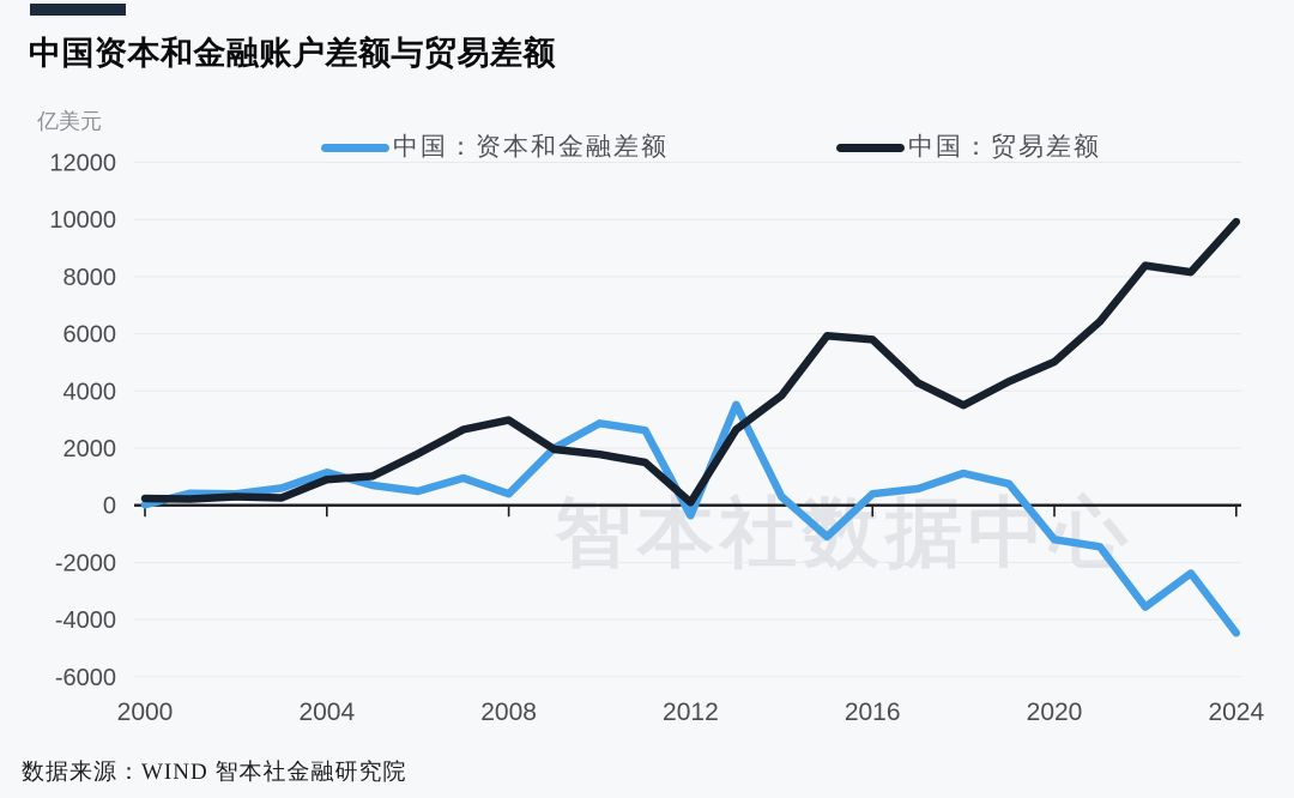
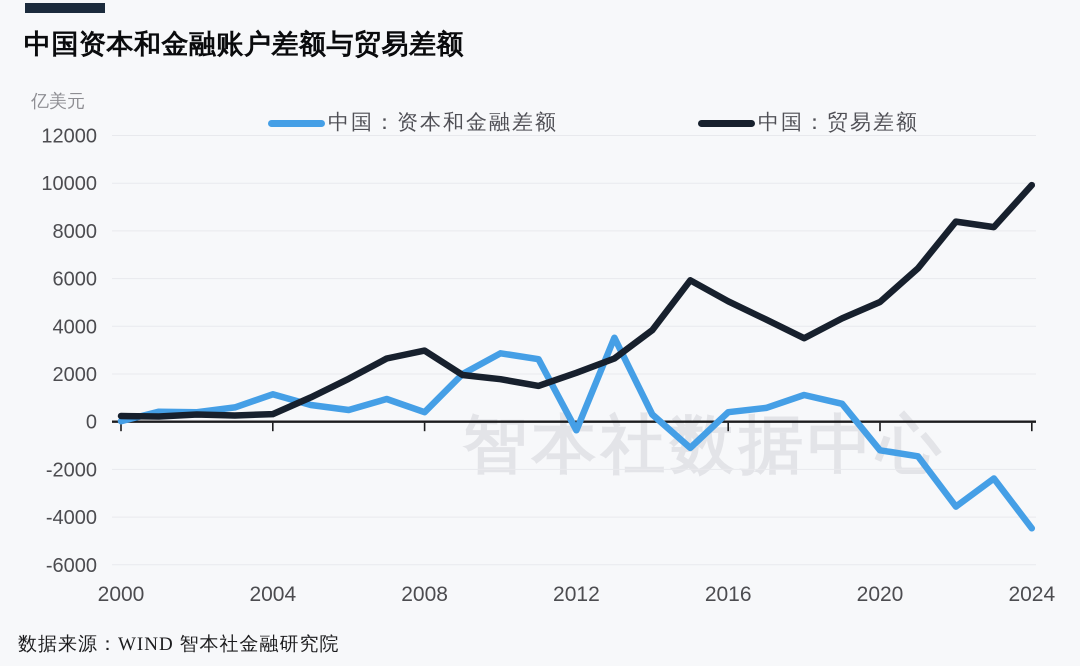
中国：贸易差额/2004: 900 -> 300
中国：贸易差额/2012: 100 -> 2000
中国：贸易差额/2016: 5800 -> 5000
